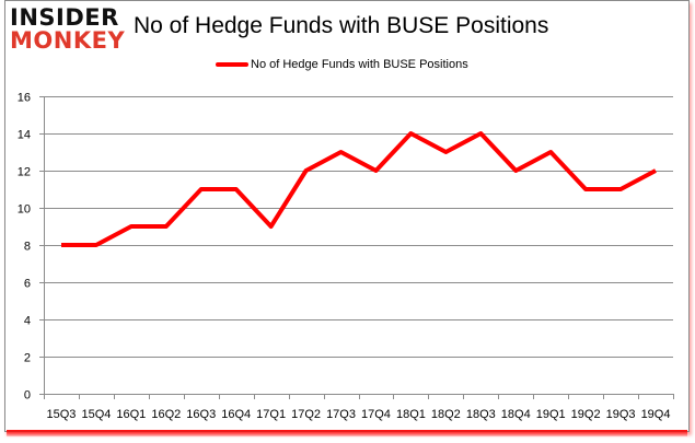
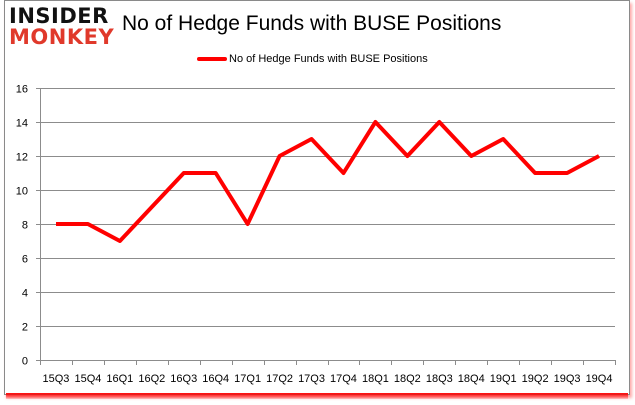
16Q1: 9 -> 7
17Q1: 9 -> 8
17Q4: 12 -> 11
18Q2: 13 -> 12
